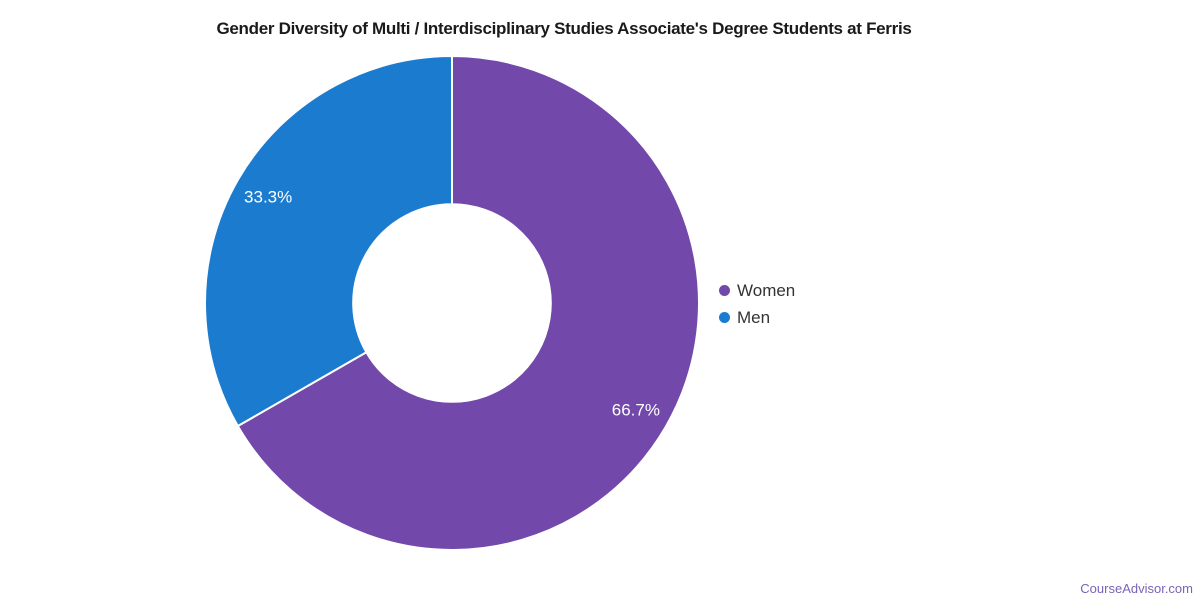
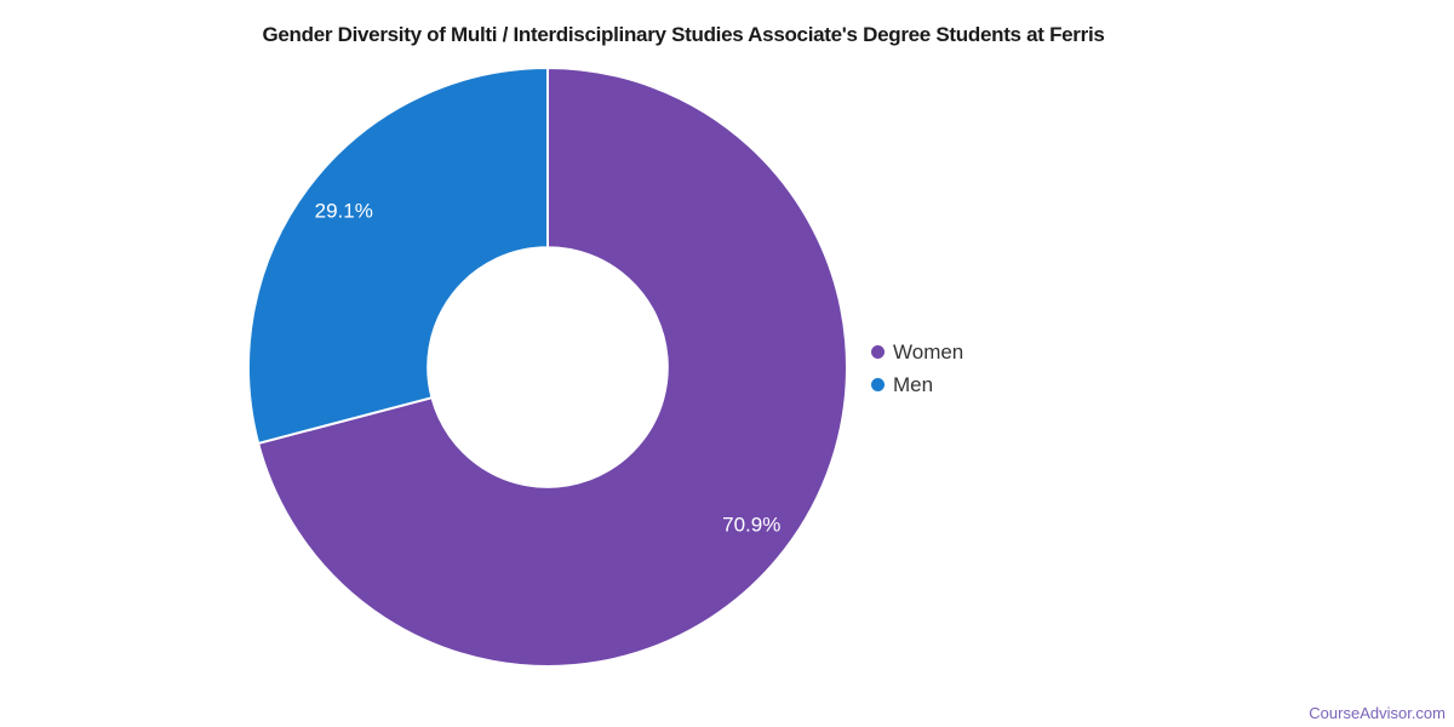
Women: 66.7% -> 70.9%
Men: 33.3% -> 29.1%
